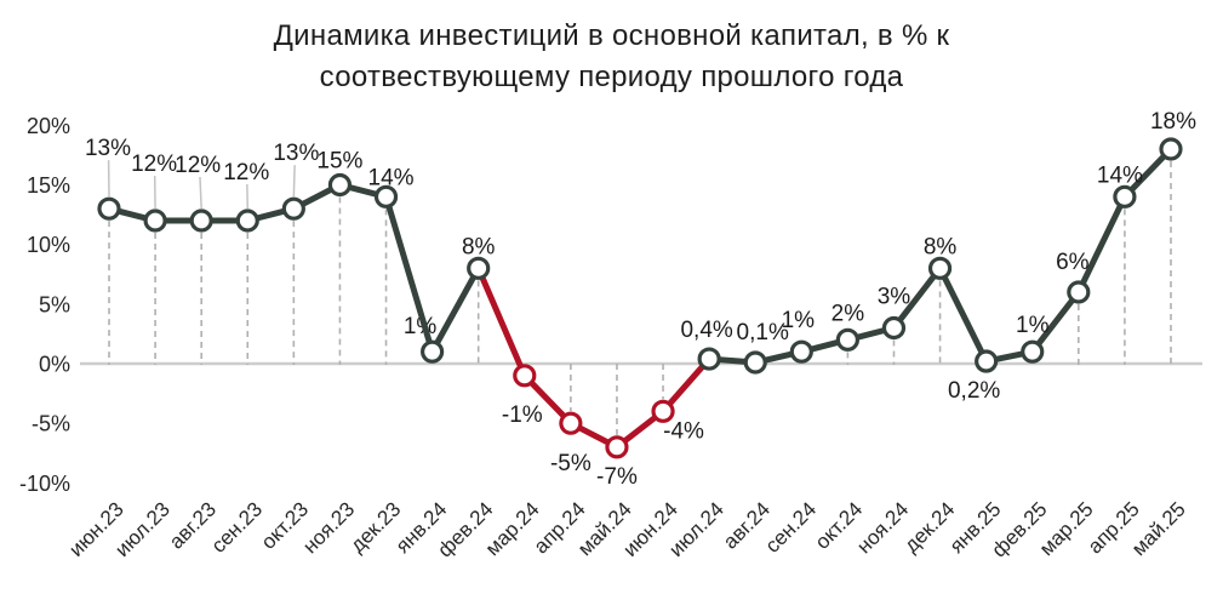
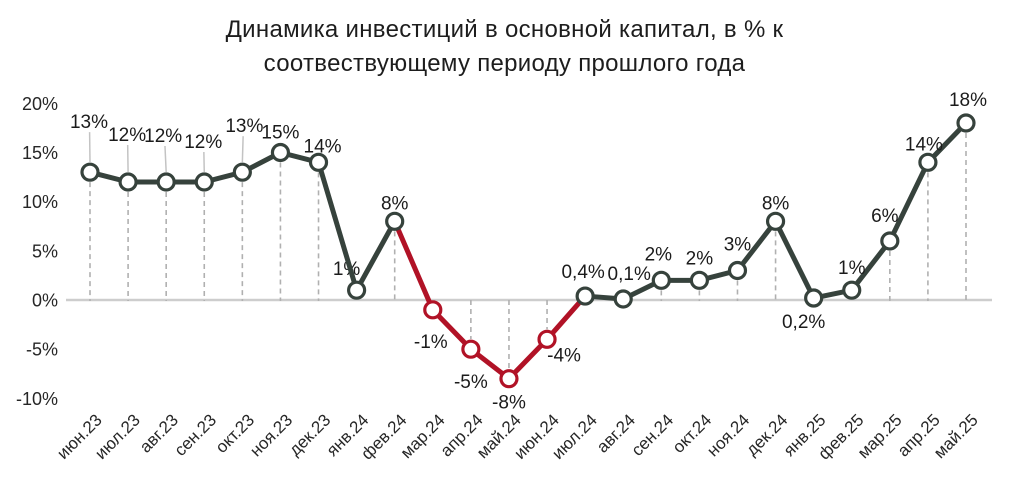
май.24: -7% -> -8%
сен.24: 1% -> 2%
